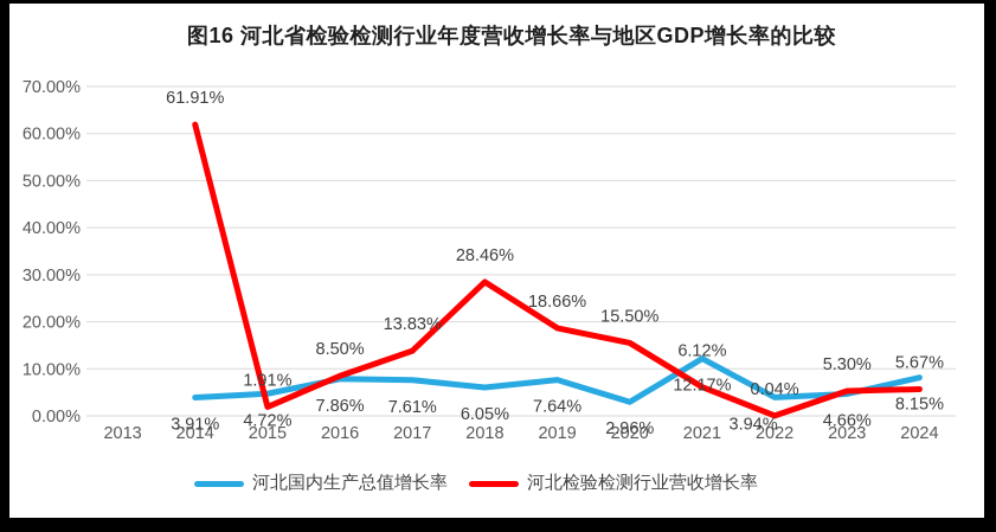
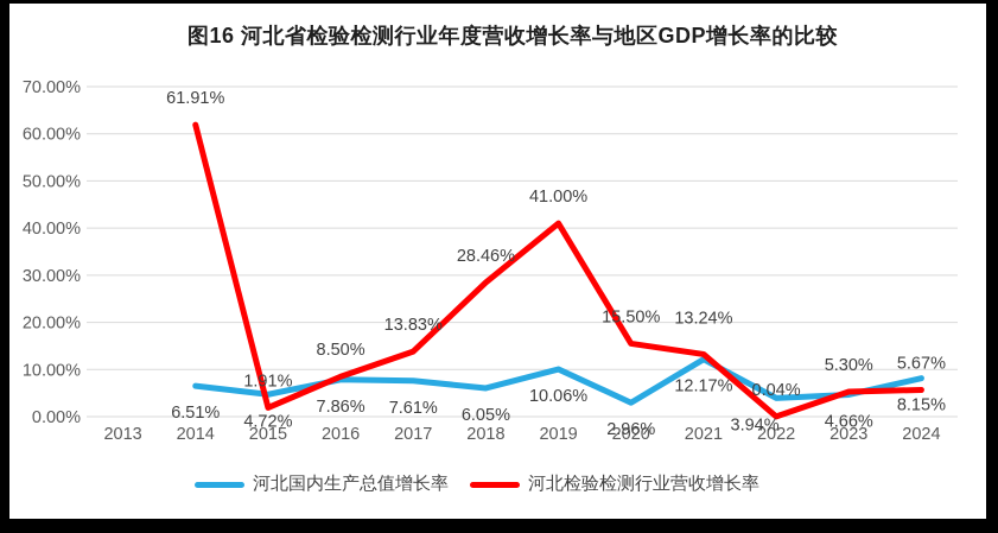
河北国内生产总值增长率/2014: 3.91% -> 6.51%
河北国内生产总值增长率/2019: 7.64% -> 10.06%
河北检验检测行业营收增长率/2019: 18.66% -> 41.00%
河北检验检测行业营收增长率/2021: 6.12% -> 13.24%
